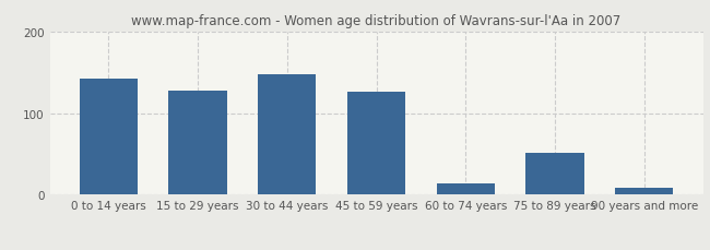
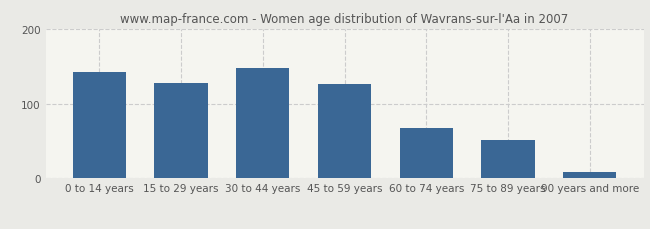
60 to 74 years: 14 -> 68
